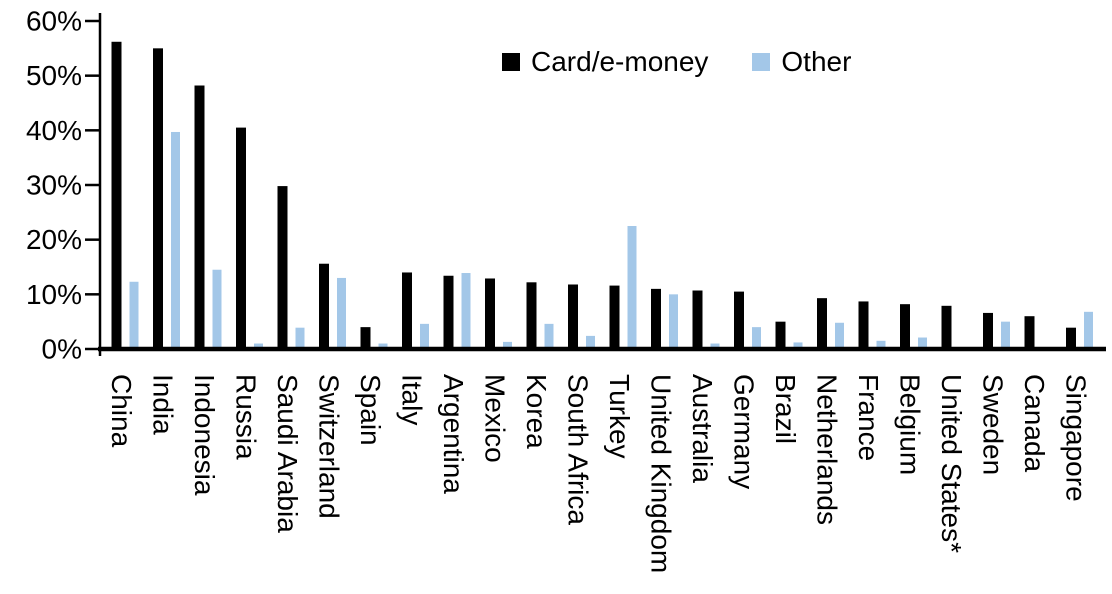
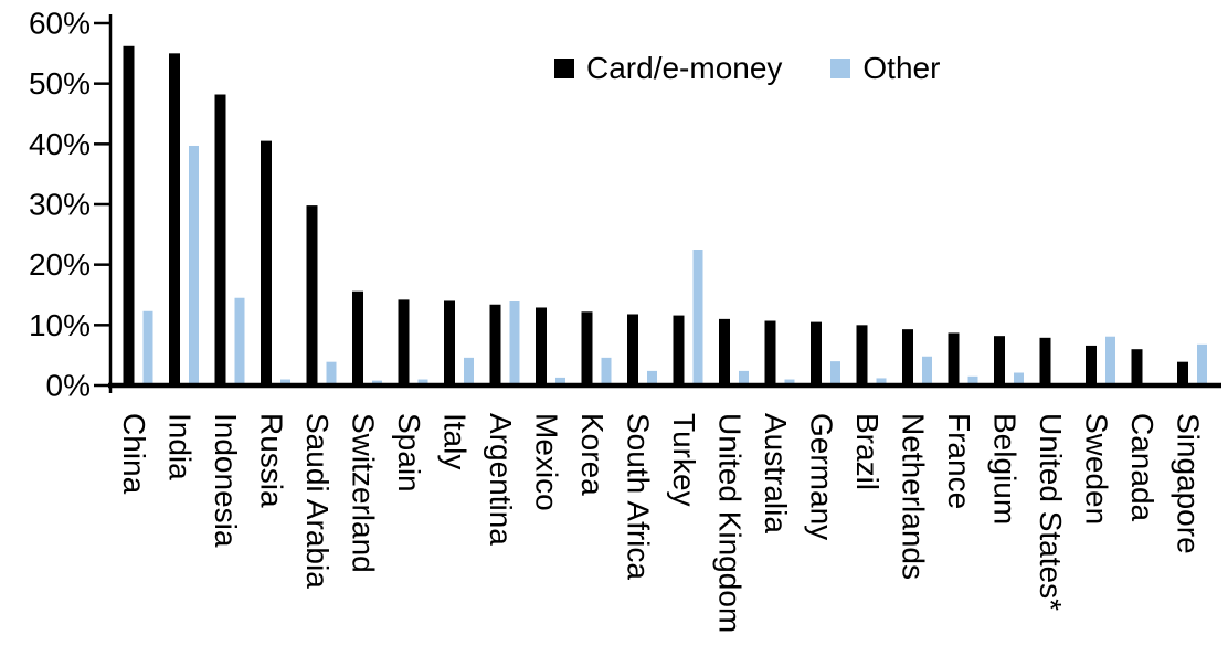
Other/Switzerland: 13% -> 1%
Card/e-money/Spain: 4% -> 14%
Other/United Kingdom: 10% -> 2%
Card/e-money/Brazil: 5% -> 10%
Other/Sweden: 5% -> 8%
